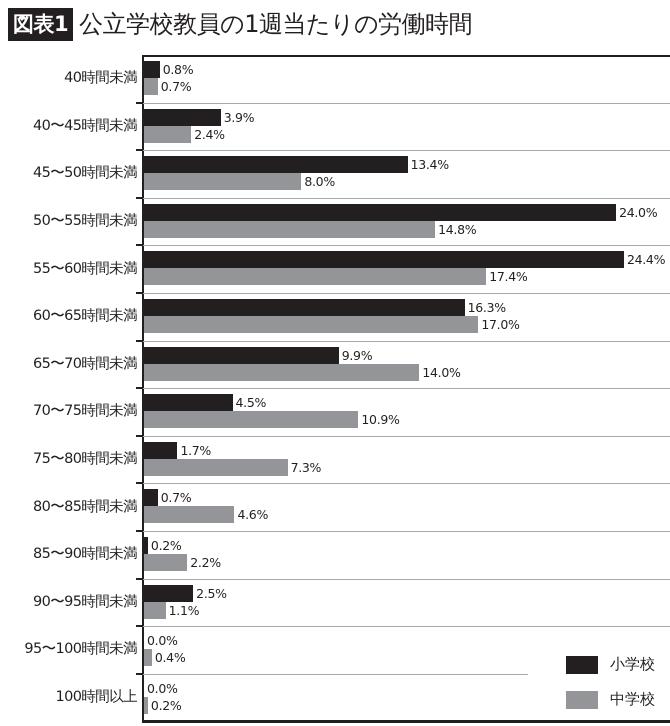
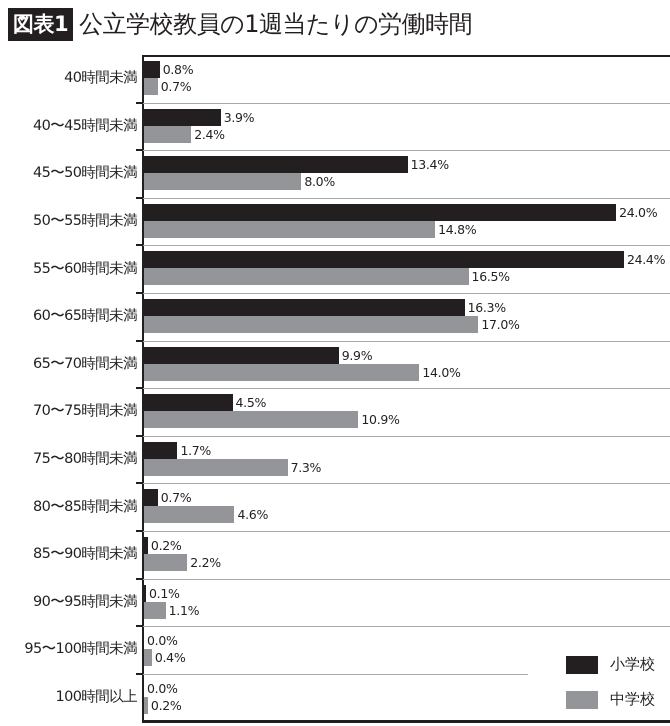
中学校/55〜60時間未満: 17.4% -> 16.5%
小学校/90〜95時間未満: 2.5% -> 0.1%
